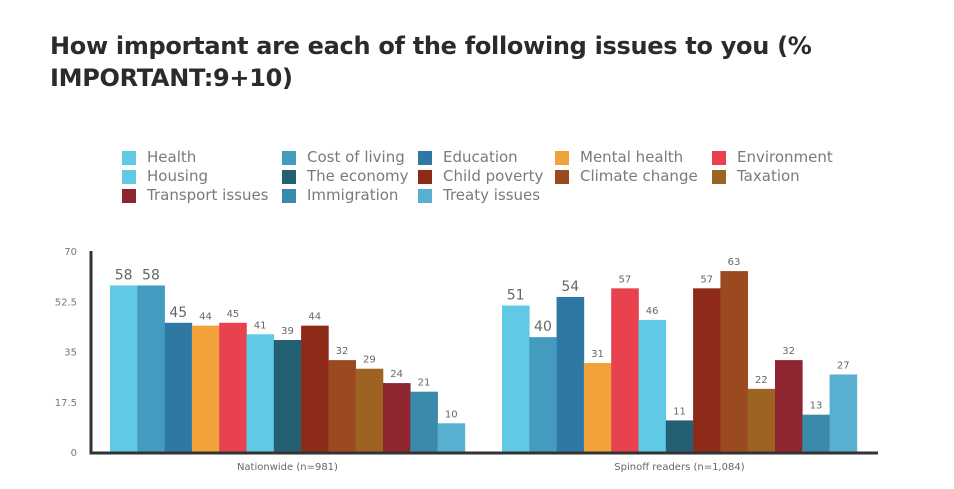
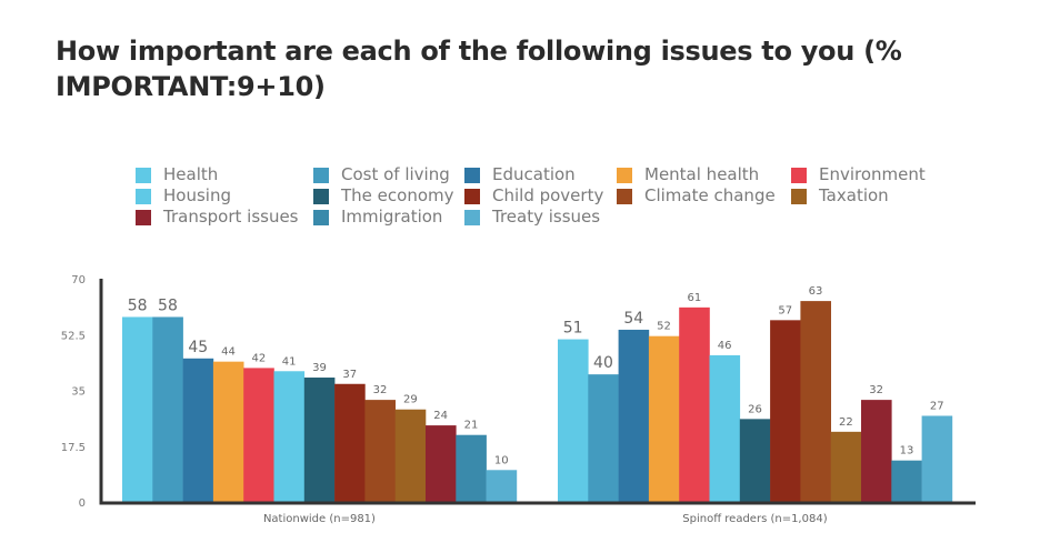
Environment/Nationwide (n=981): 45 -> 42
Child poverty/Nationwide (n=981): 44 -> 37
Mental health/Spinoff readers (n=1,084): 31 -> 52
Environment/Spinoff readers (n=1,084): 57 -> 61
The economy/Spinoff readers (n=1,084): 11 -> 26
